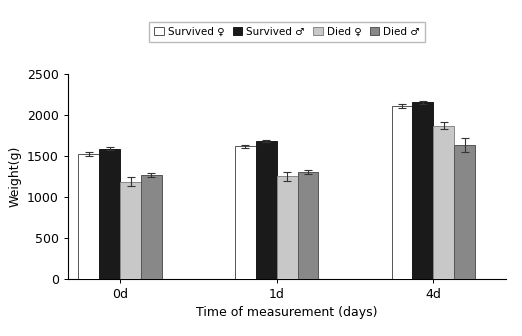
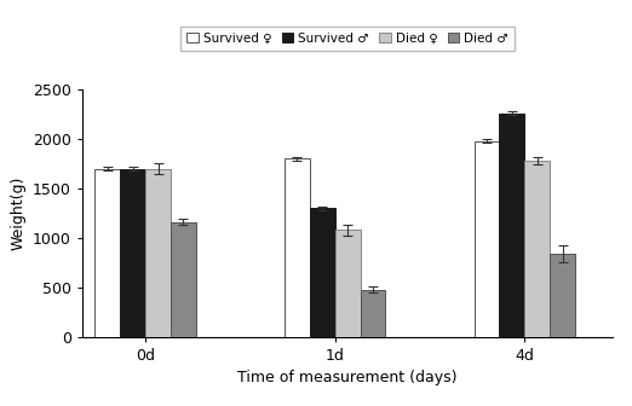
Survived ♀/0d: 1520 -> 1700
Survived ♂/0d: 1590 -> 1700
Died ♀/0d: 1180 -> 1700
Died ♂/0d: 1260 -> 1160
Survived ♀/1d: 1620 -> 1800
Survived ♂/1d: 1680 -> 1300
Died ♀/1d: 1250 -> 1080
Died ♂/1d: 1300 -> 480
Survived ♀/4d: 2110 -> 1980
Survived ♂/4d: 2160 -> 2260
Died ♀/4d: 1870 -> 1780
Died ♂/4d: 1630 -> 840
